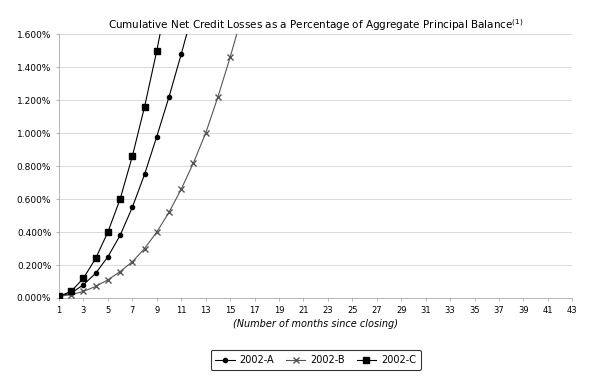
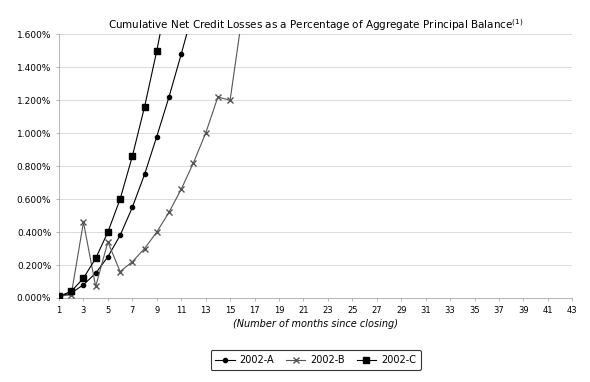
2002-B/3: 0.04% -> 0.46%
2002-B/5: 0.11% -> 0.34%
2002-B/15: 1.46% -> 1.20%
